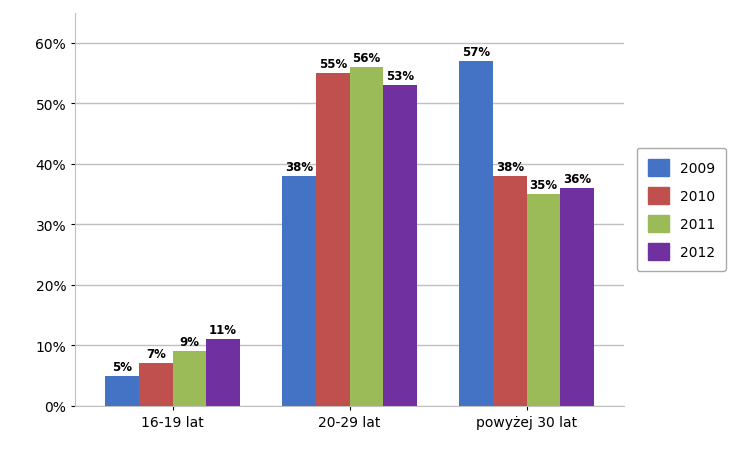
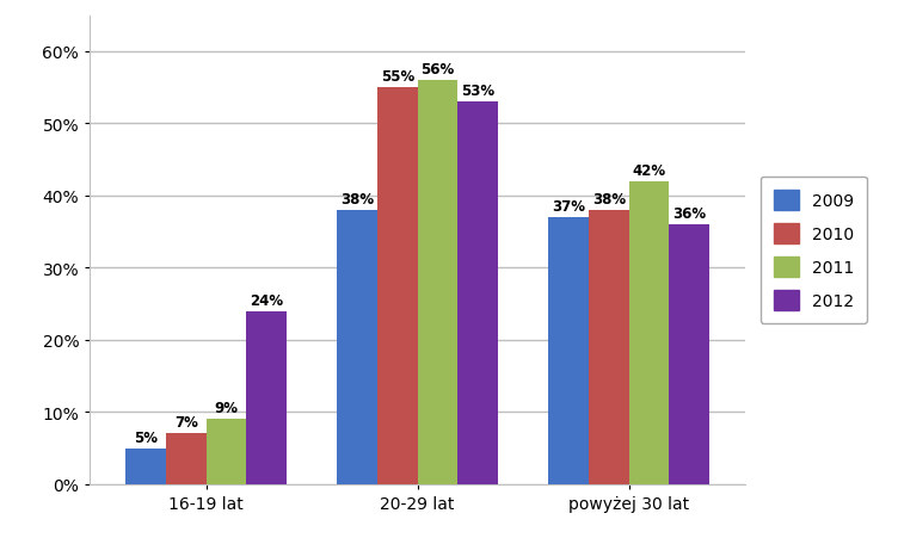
2012/16-19 lat: 11% -> 24%
2009/powyżej 30 lat: 57% -> 37%
2011/powyżej 30 lat: 35% -> 42%
